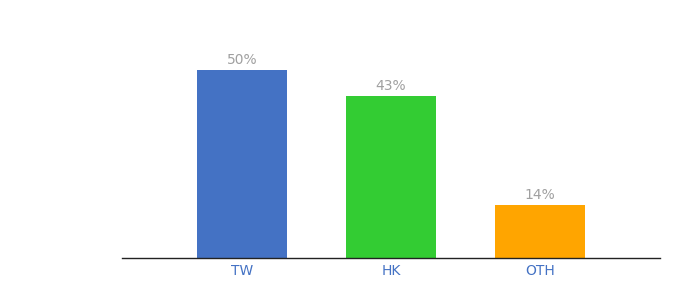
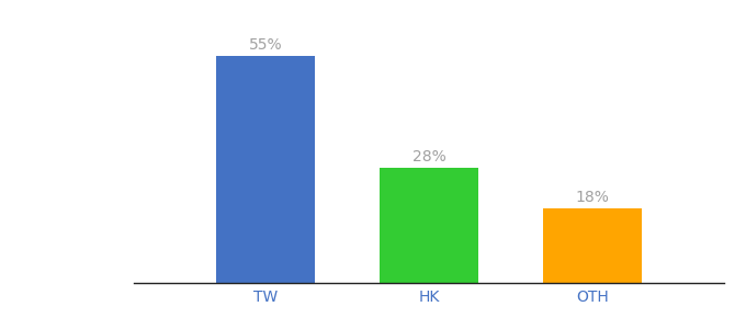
TW: 50% -> 55%
HK: 43% -> 28%
OTH: 14% -> 18%
